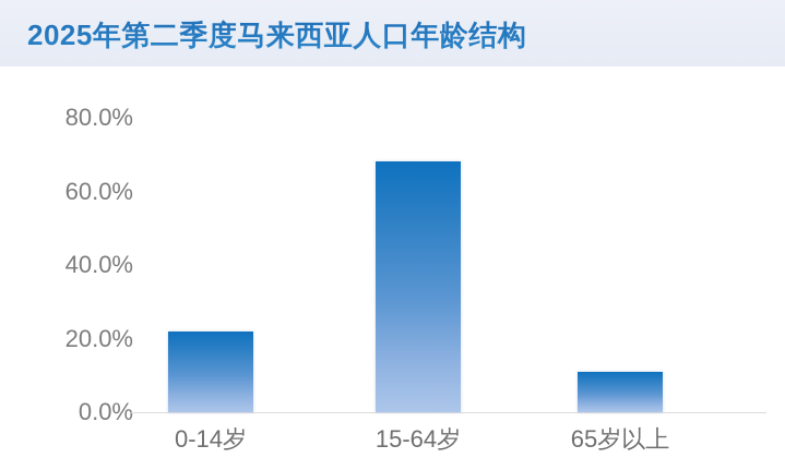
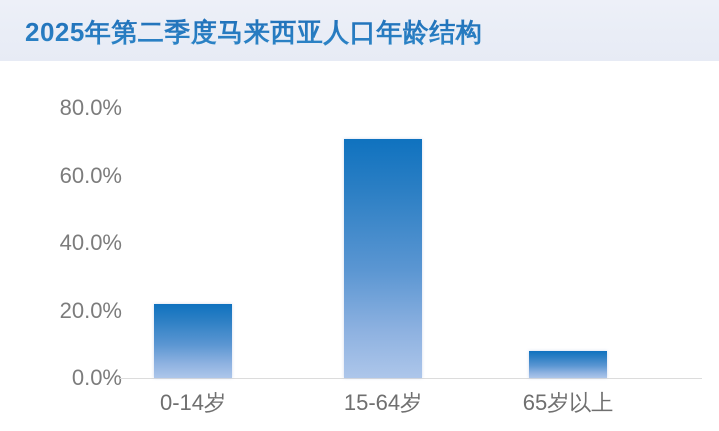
15-64岁: 68% -> 71%
65岁以上: 11% -> 8%
